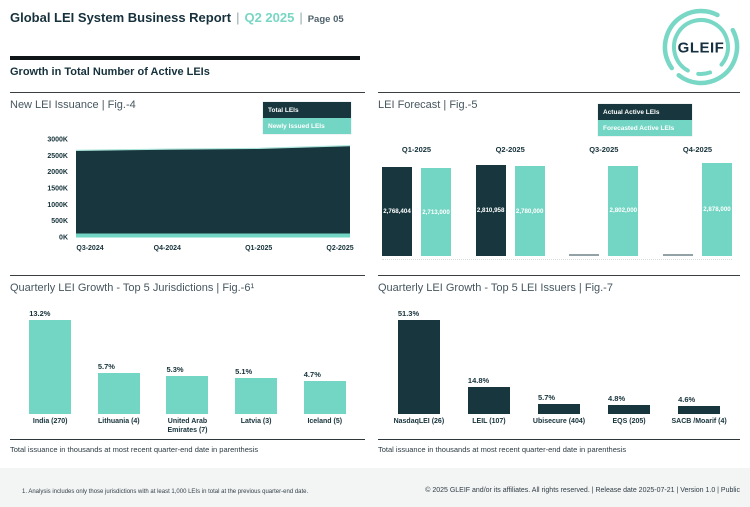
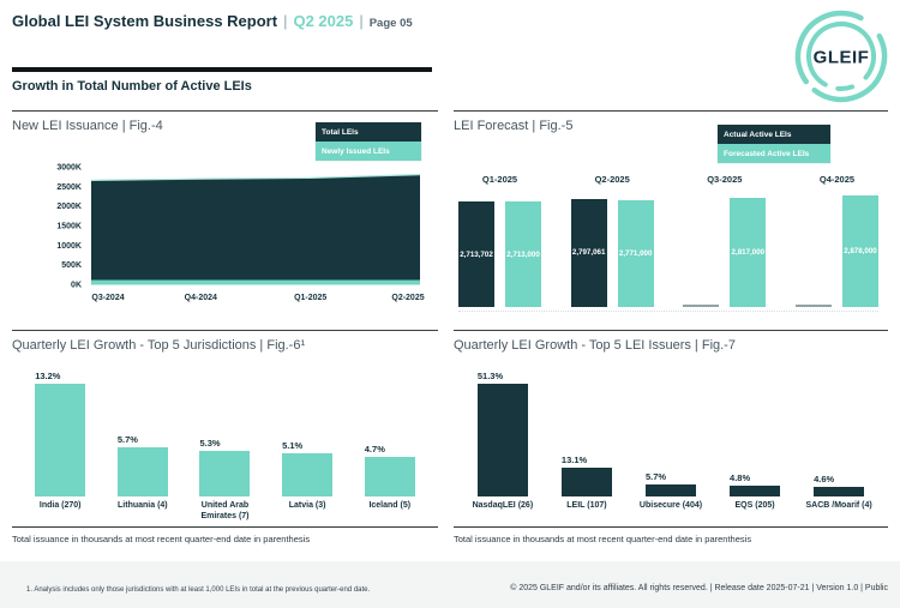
LEI Forecast | Fig.-5/Actual Active LEIs/Q1-2025: 2,768,404 -> 2,713,702
LEI Forecast | Fig.-5/Actual Active LEIs/Q2-2025: 2,810,958 -> 2,797,061
LEI Forecast | Fig.-5/Forecasted Active LEIs/Q2-2025: 2,780,000 -> 2,771,000
LEI Forecast | Fig.-5/Forecasted Active LEIs/Q3-2025: 2,802,000 -> 2,817,000
Quarterly LEI Growth - Top 5 LEI Issuers | Fig.-7/LEIL (107): 14.8% -> 13.1%
